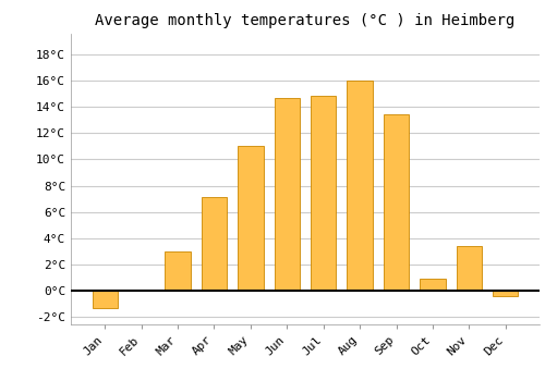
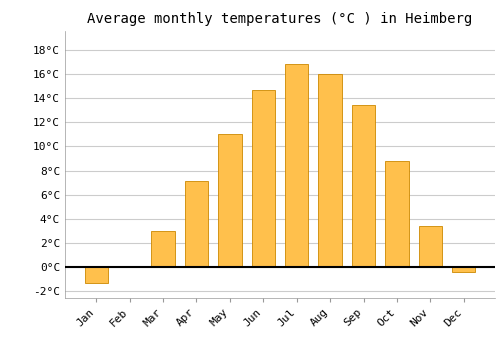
Jul: 14.8°C -> 16.8°C
Oct: 0.9°C -> 8.8°C
